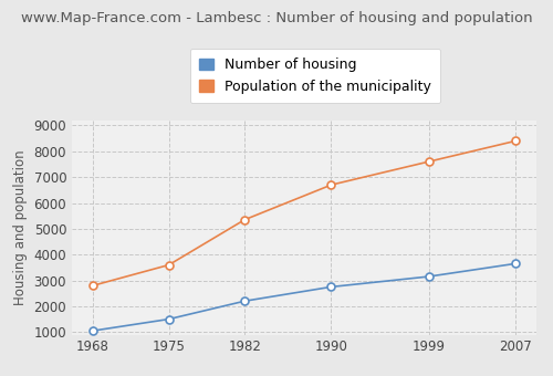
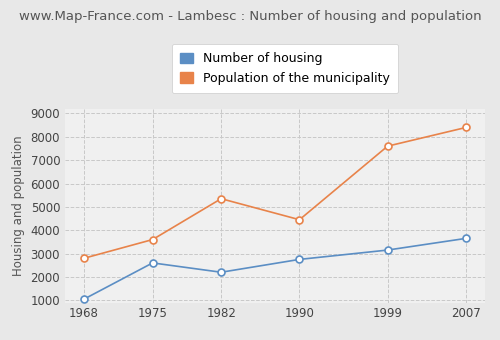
Number of housing/1975: 1500 -> 2600
Population of the municipality/1990: 6700 -> 4450
